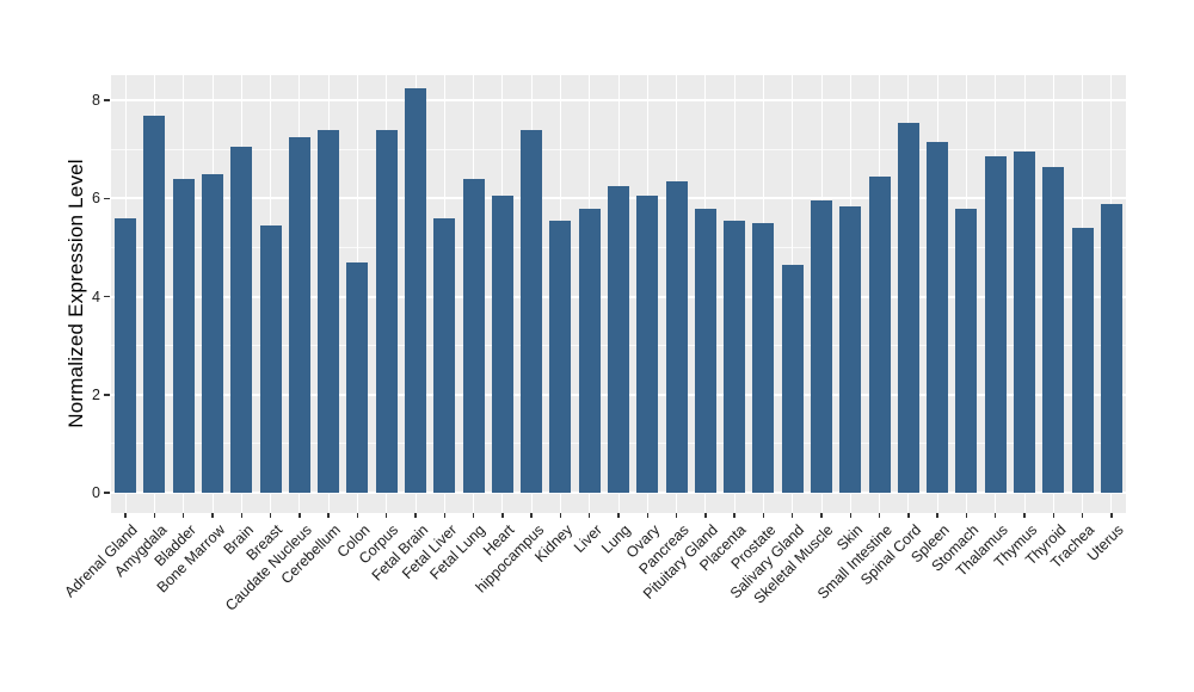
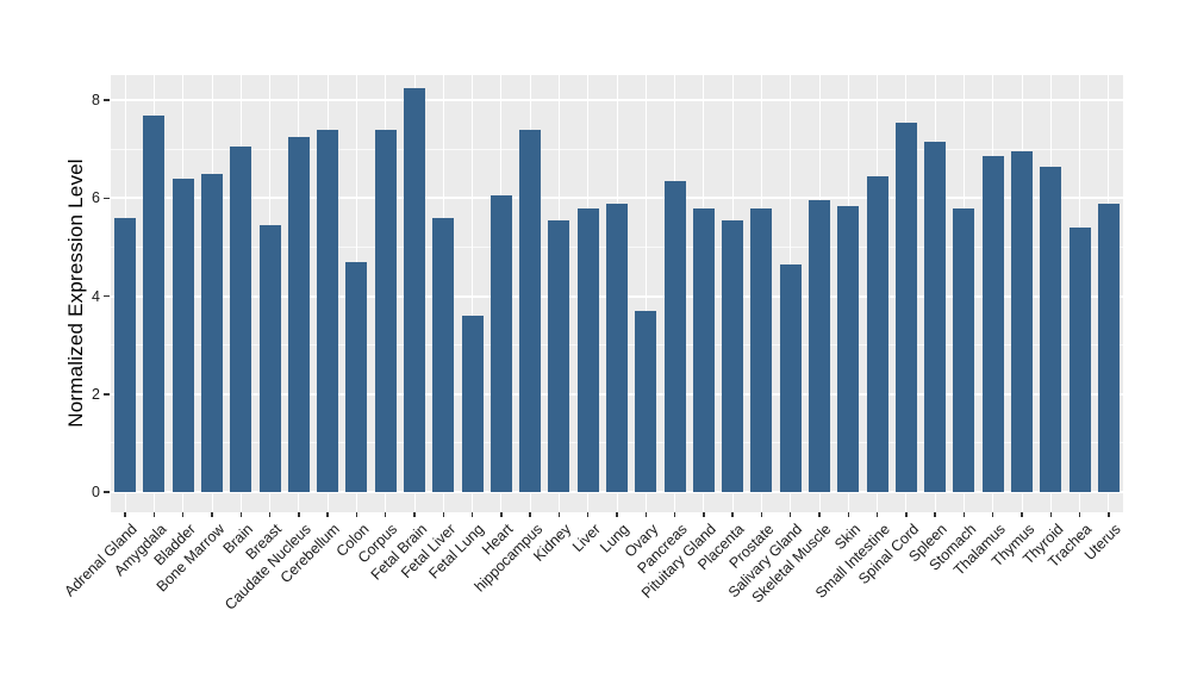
Fetal Lung: 6.4 -> 3.6
Lung: 6.2 -> 5.9
Ovary: 6.0 -> 3.7
Prostate: 5.5 -> 5.8
